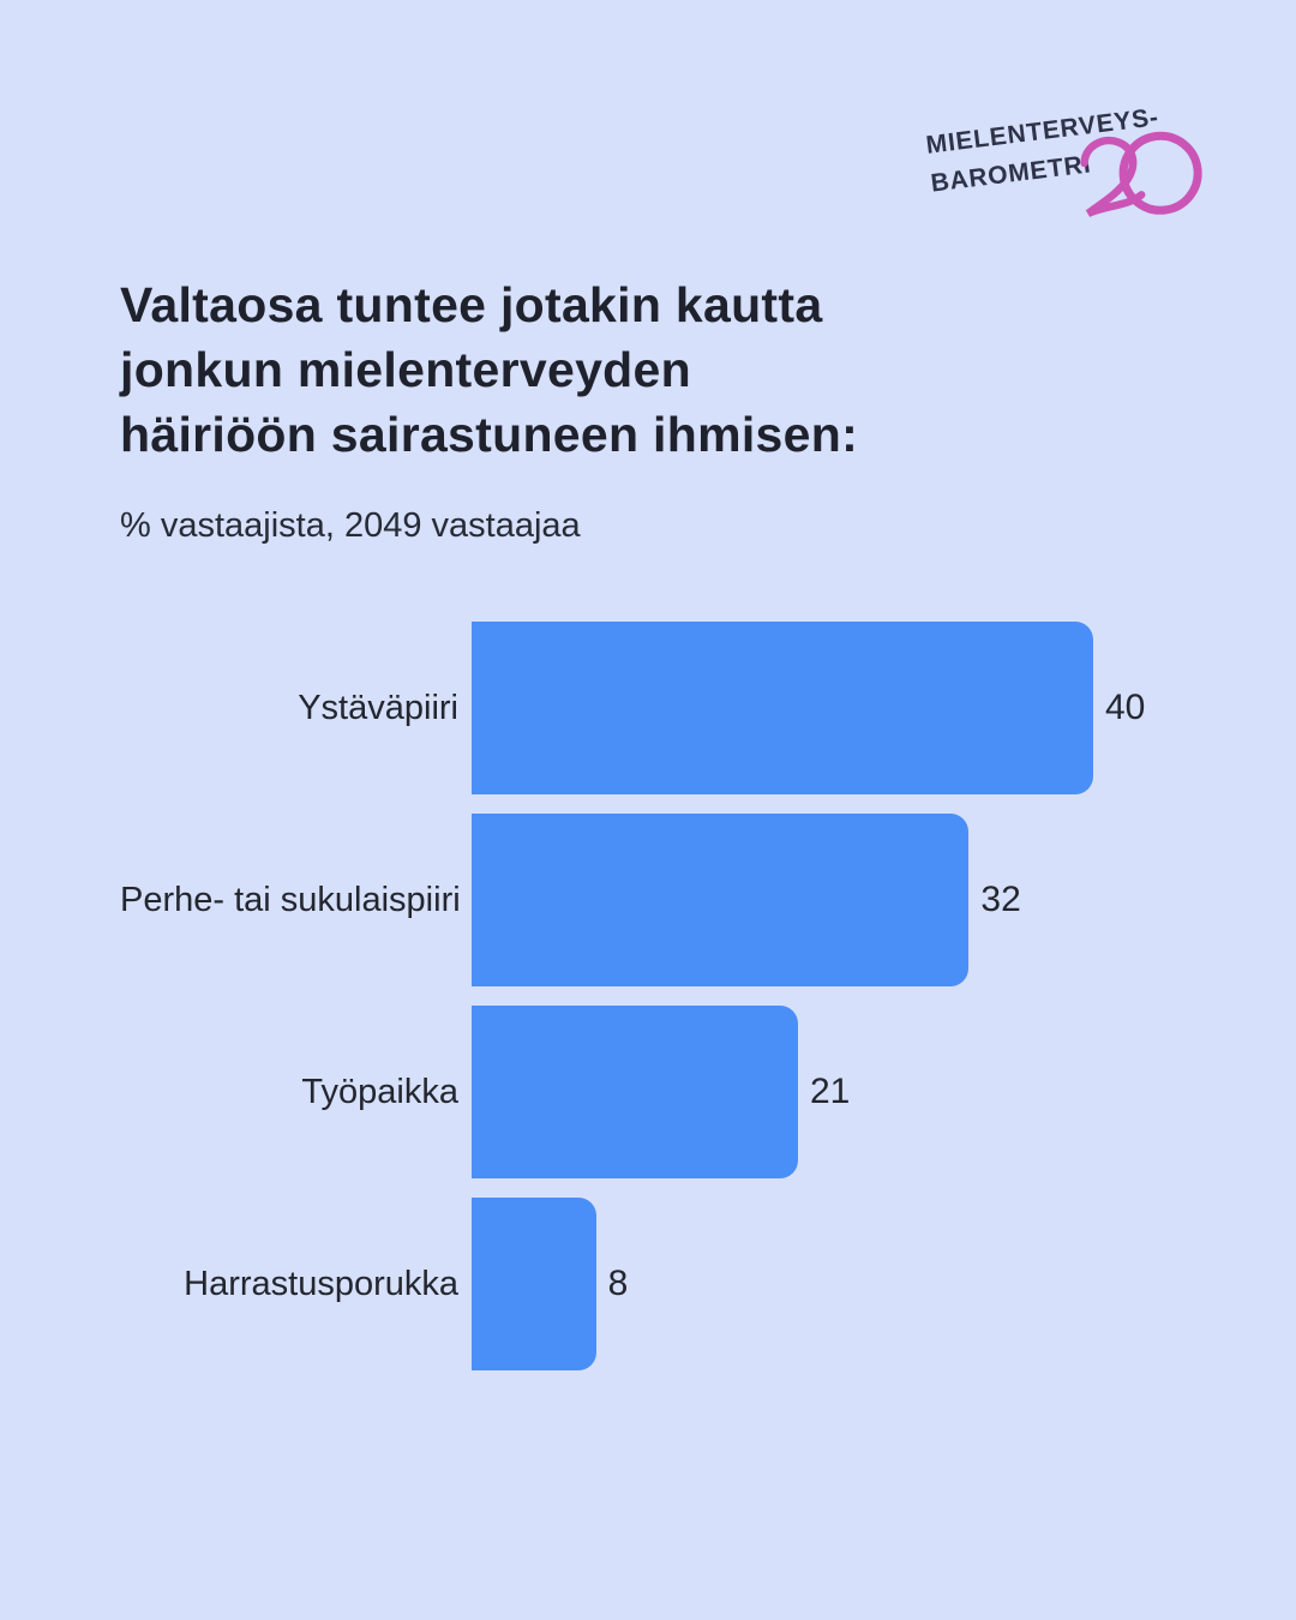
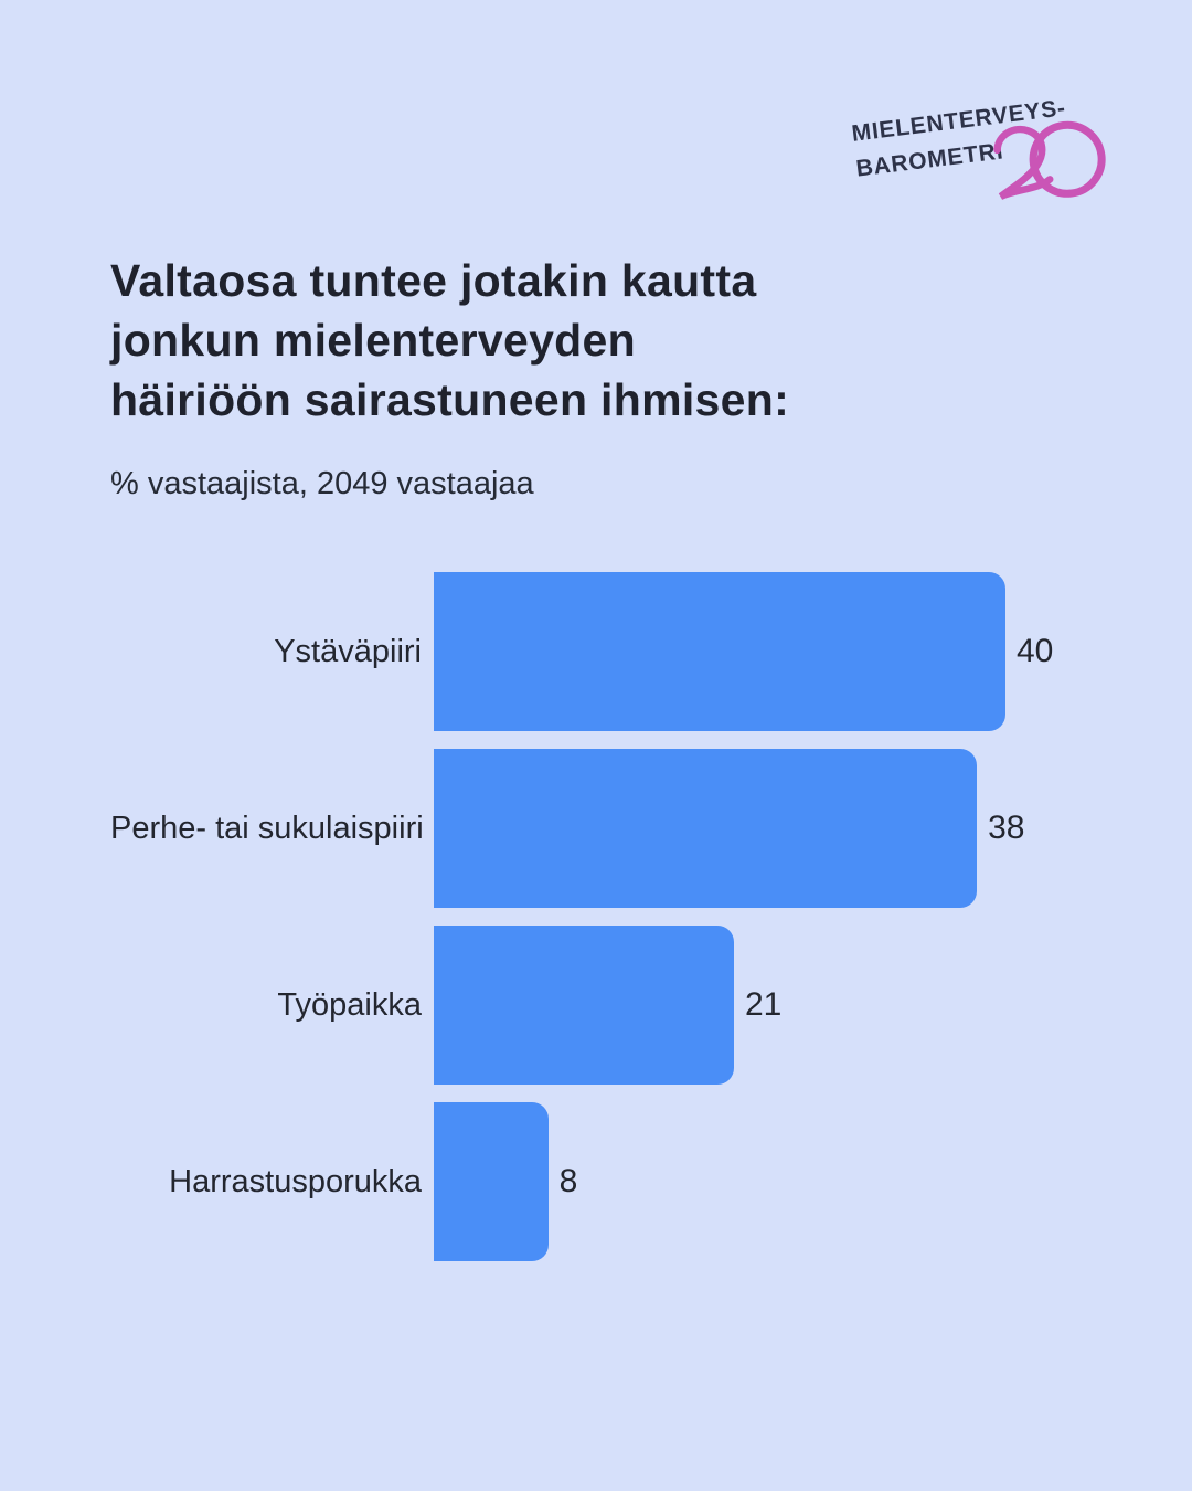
Perhe- tai sukulaispiiri: 32 -> 38
